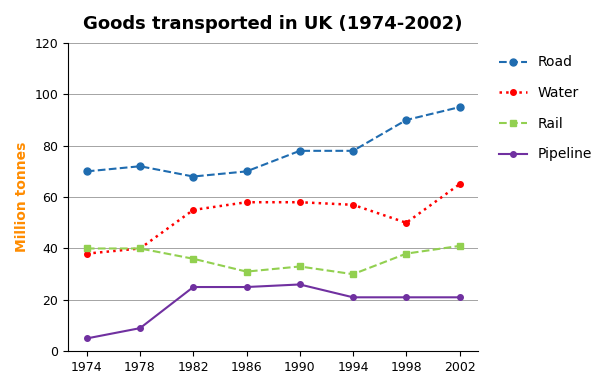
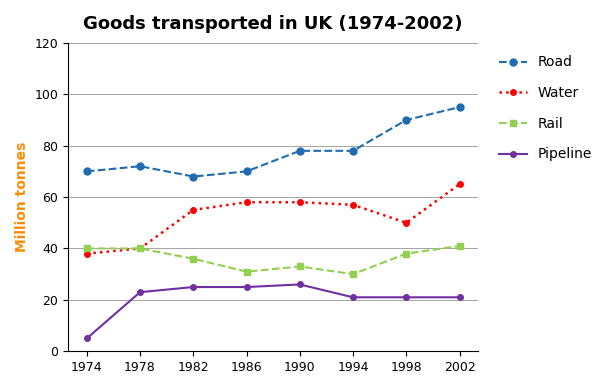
Pipeline/1978: 9 -> 23
